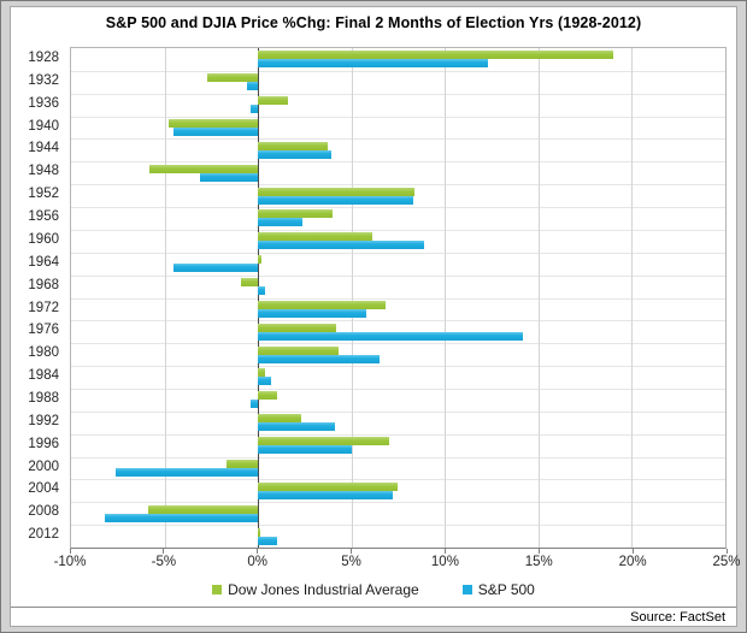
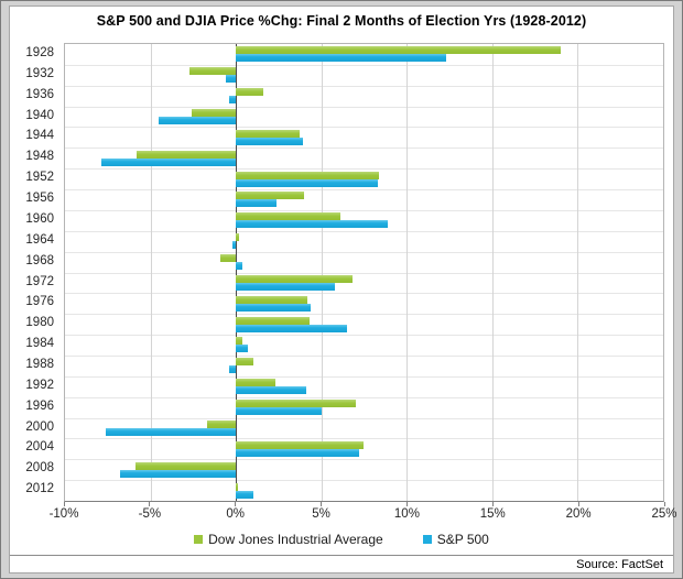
Dow Jones Industrial Average/1940: -4.8% -> -2.6%
S&P 500/1948: -3.1% -> -7.9%
S&P 500/1964: -4.5% -> -0.2%
S&P 500/1976: 14.2% -> 4.4%
S&P 500/2008: -8.2% -> -6.8%
